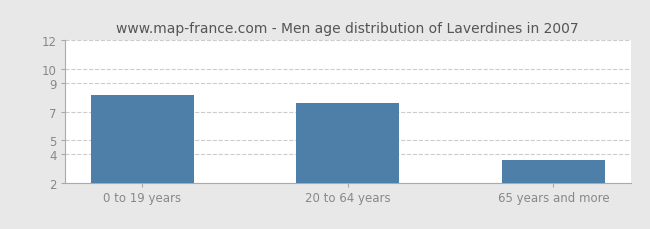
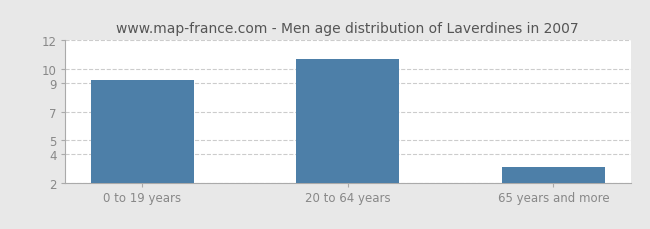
0 to 19 years: 8.2 -> 9.2
20 to 64 years: 7.6 -> 10.7
65 years and more: 3.6 -> 3.1
